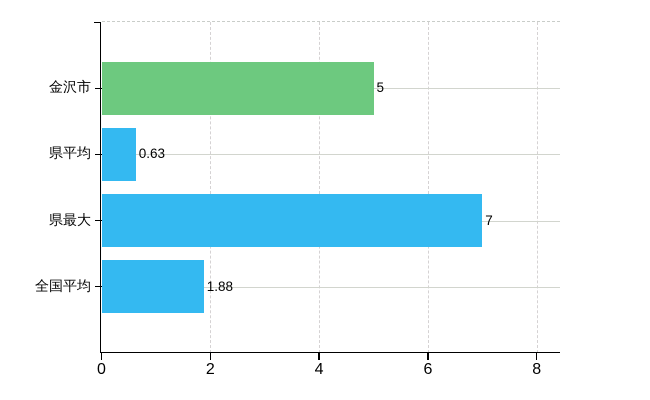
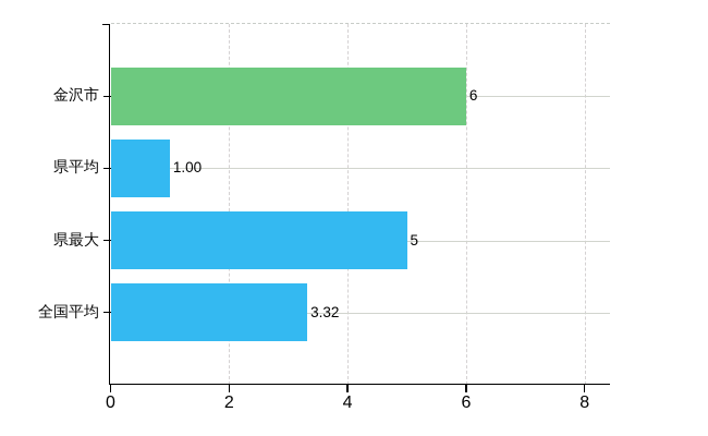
金沢市: 5 -> 6
県平均: 0.63 -> 1.00
県最大: 7 -> 5
全国平均: 1.88 -> 3.32
